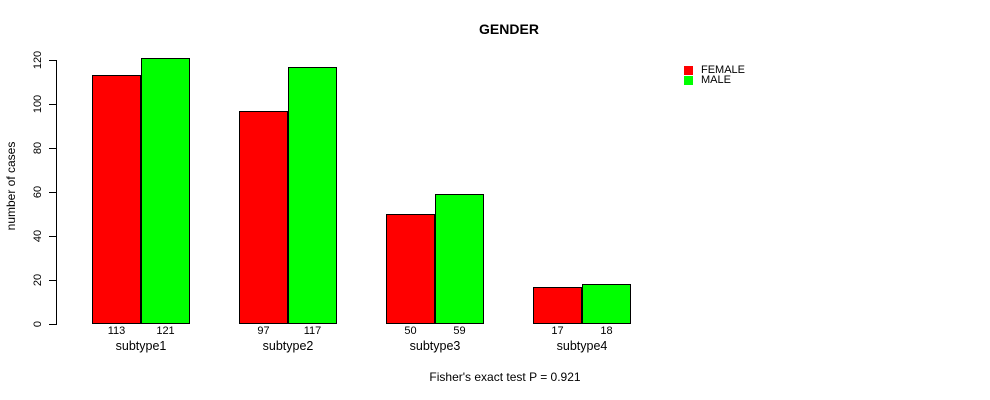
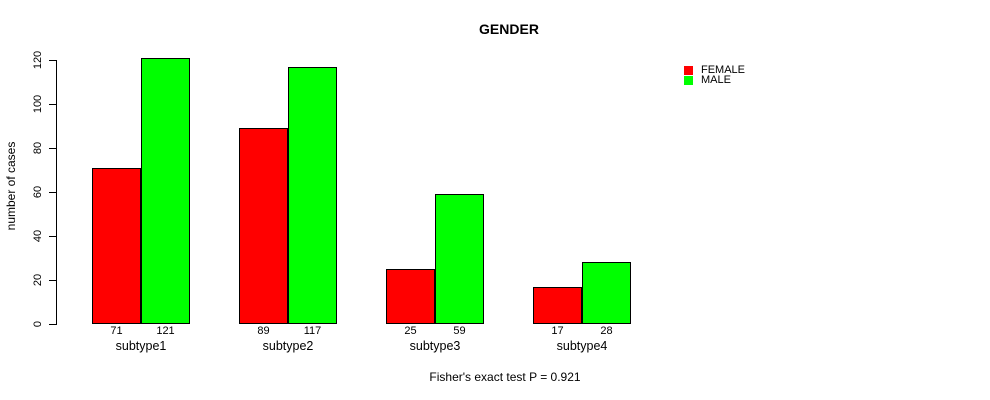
FEMALE/subtype1: 113 -> 71
FEMALE/subtype2: 97 -> 89
FEMALE/subtype3: 50 -> 25
MALE/subtype4: 18 -> 28
